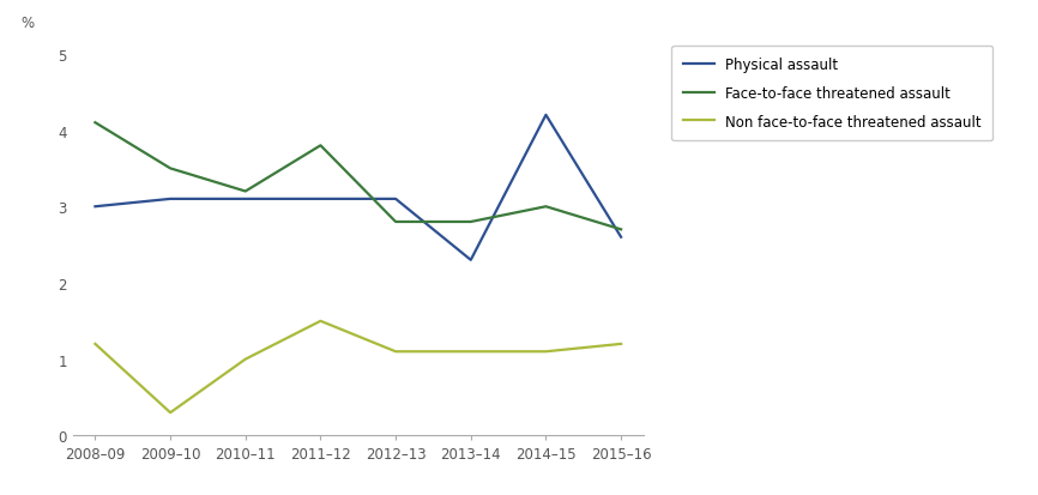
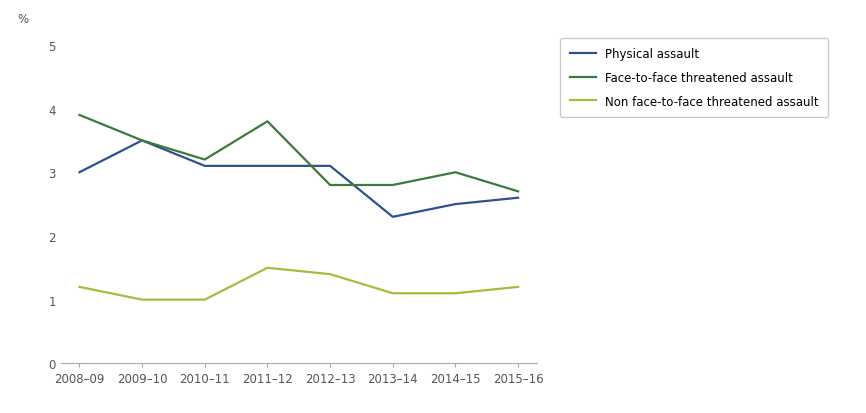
Face-to-face threatened assault/2008–09: 4.1 -> 3.9
Physical assault/2009–10: 3.1 -> 3.5
Non face-to-face threatened assault/2009–10: 0.3 -> 1.0
Non face-to-face threatened assault/2012–13: 1.1 -> 1.4
Physical assault/2014–15: 4.2 -> 2.5
